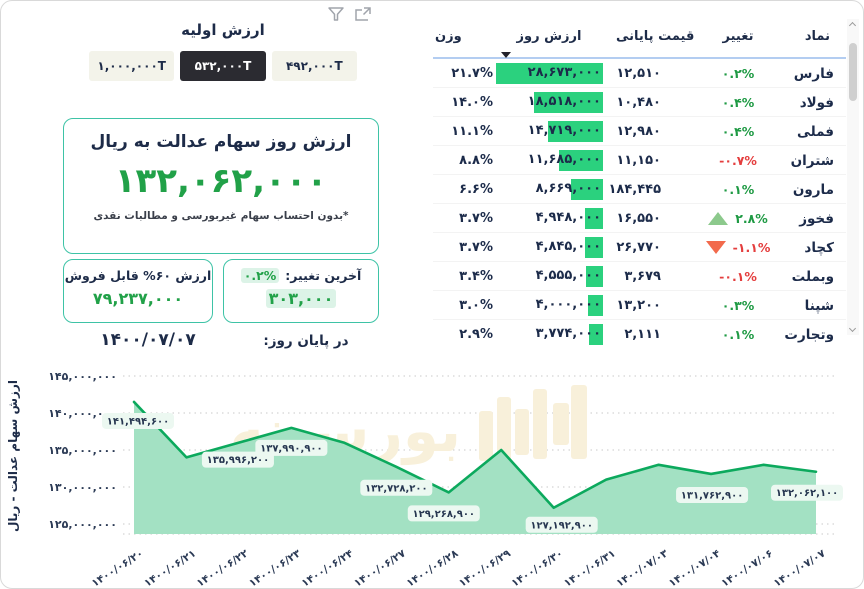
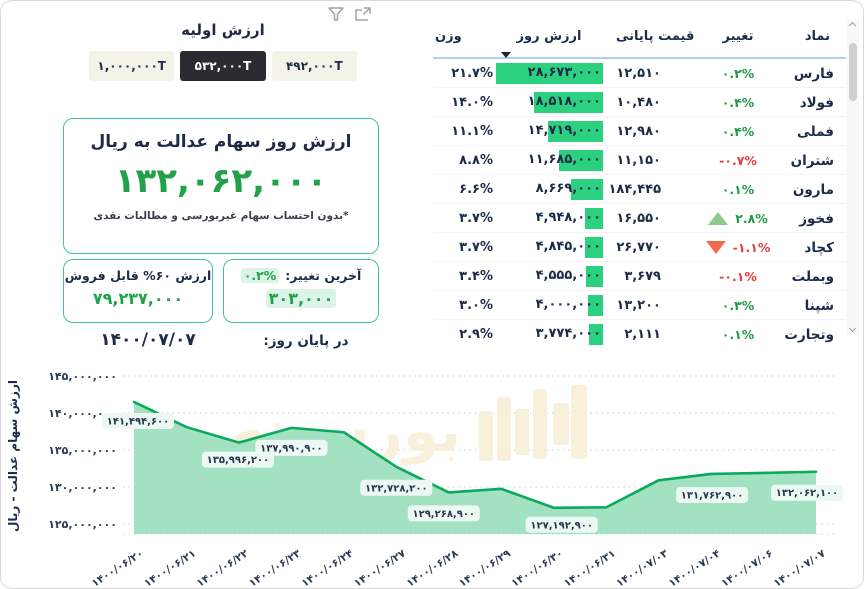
۱۴۰۰/۰۶/۲۱: 134000000 -> 138000000
۱۴۰۰/۰۶/۲۴: 136000000 -> 137000000
۱۴۰۰/۰۶/۲۹: 135000000 -> 130000000
۱۴۰۰/۰۶/۳۱: 131000000 -> 127000000
۱۴۰۰/۰۷/۰۳: 133000000 -> 131000000
۱۴۰۰/۰۷/۰۶: 133000000 -> 132000000
